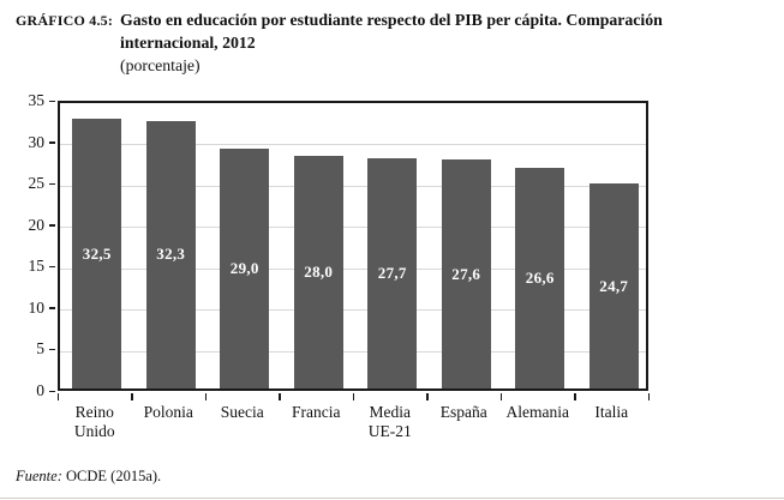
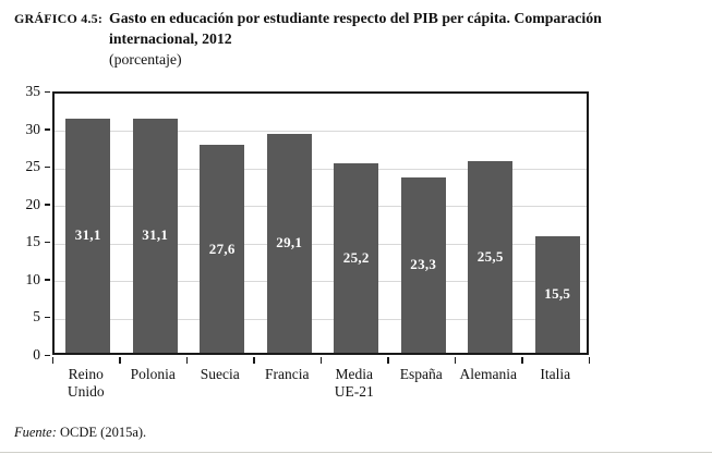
Reino Unido: 32,5 -> 31,1
Polonia: 32,3 -> 31,1
Suecia: 29,0 -> 27,6
Francia: 28,0 -> 29,1
Media UE-21: 27,7 -> 25,2
España: 27,6 -> 23,3
Alemania: 26,6 -> 25,5
Italia: 24,7 -> 15,5
